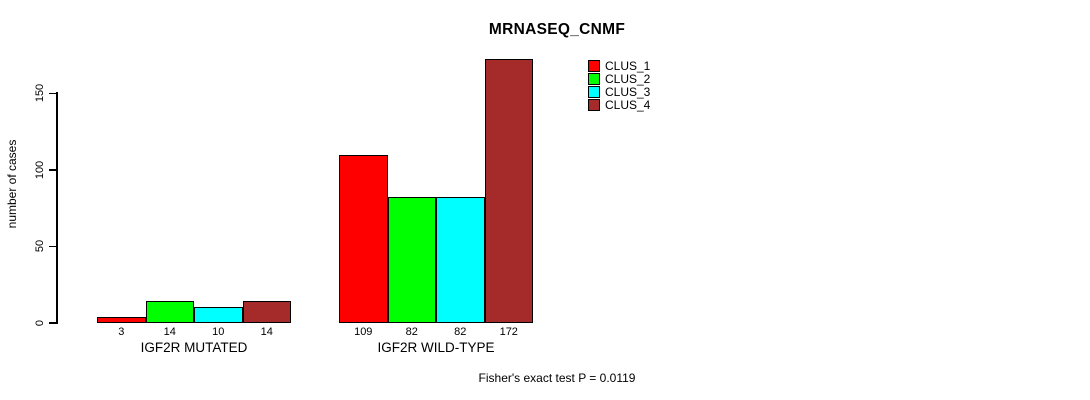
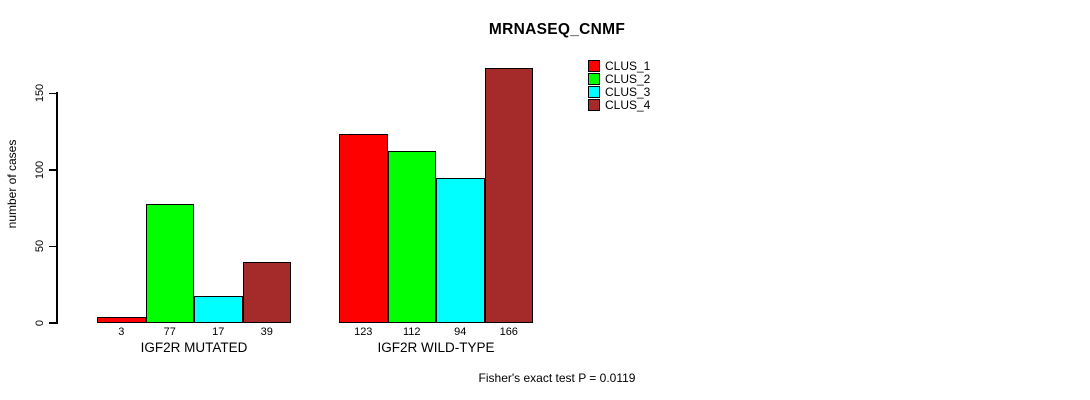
CLUS_2/IGF2R MUTATED: 14 -> 77
CLUS_3/IGF2R MUTATED: 10 -> 17
CLUS_4/IGF2R MUTATED: 14 -> 39
CLUS_1/IGF2R WILD-TYPE: 109 -> 123
CLUS_2/IGF2R WILD-TYPE: 82 -> 112
CLUS_3/IGF2R WILD-TYPE: 82 -> 94
CLUS_4/IGF2R WILD-TYPE: 172 -> 166
